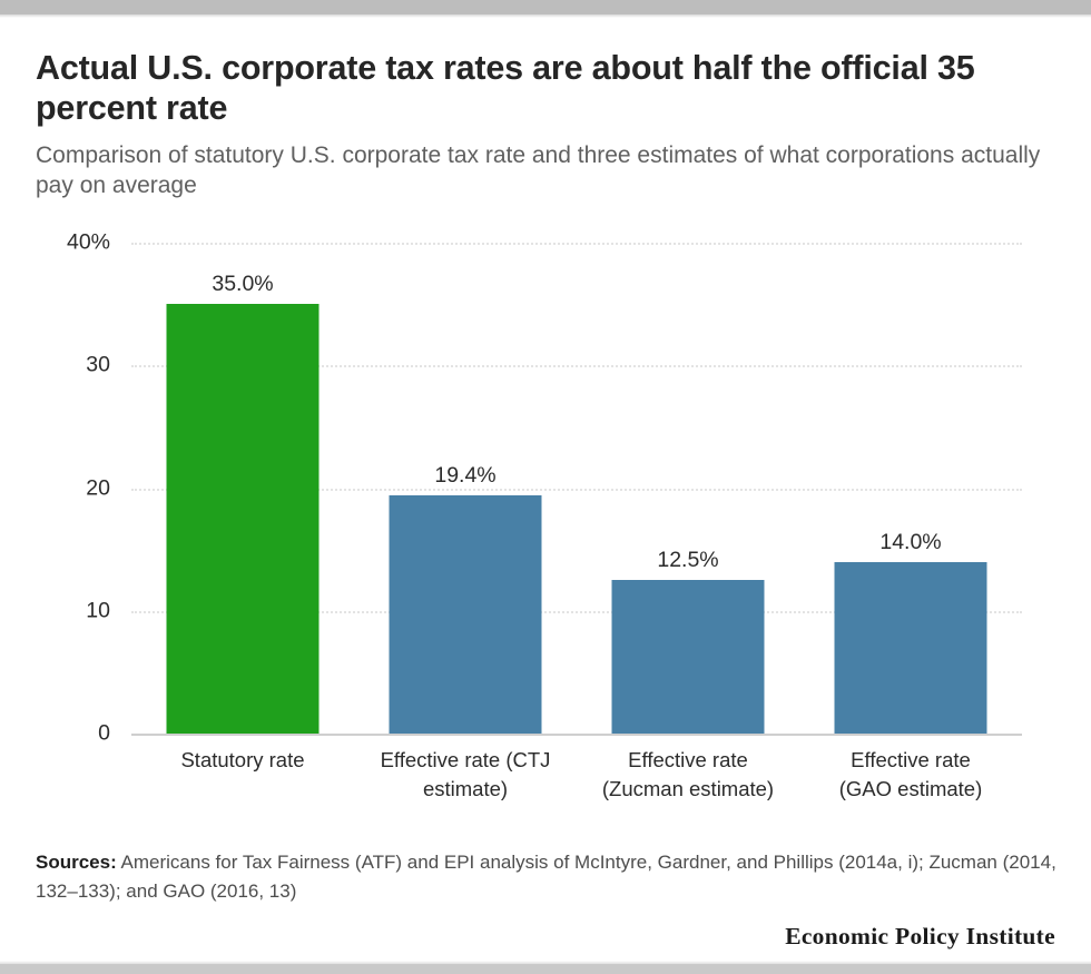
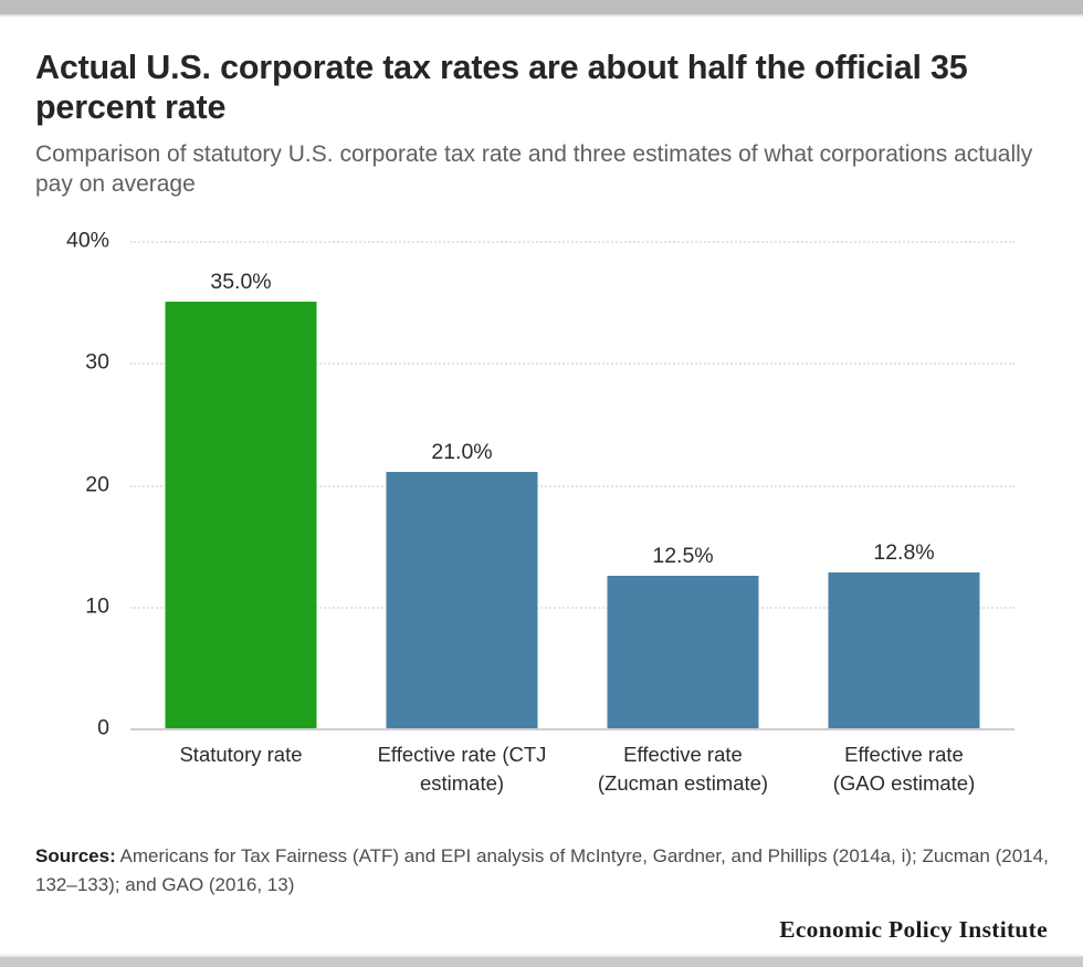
Effective rate (CTJ estimate): 19.4% -> 21.0%
Effective rate (GAO estimate): 14.0% -> 12.8%
